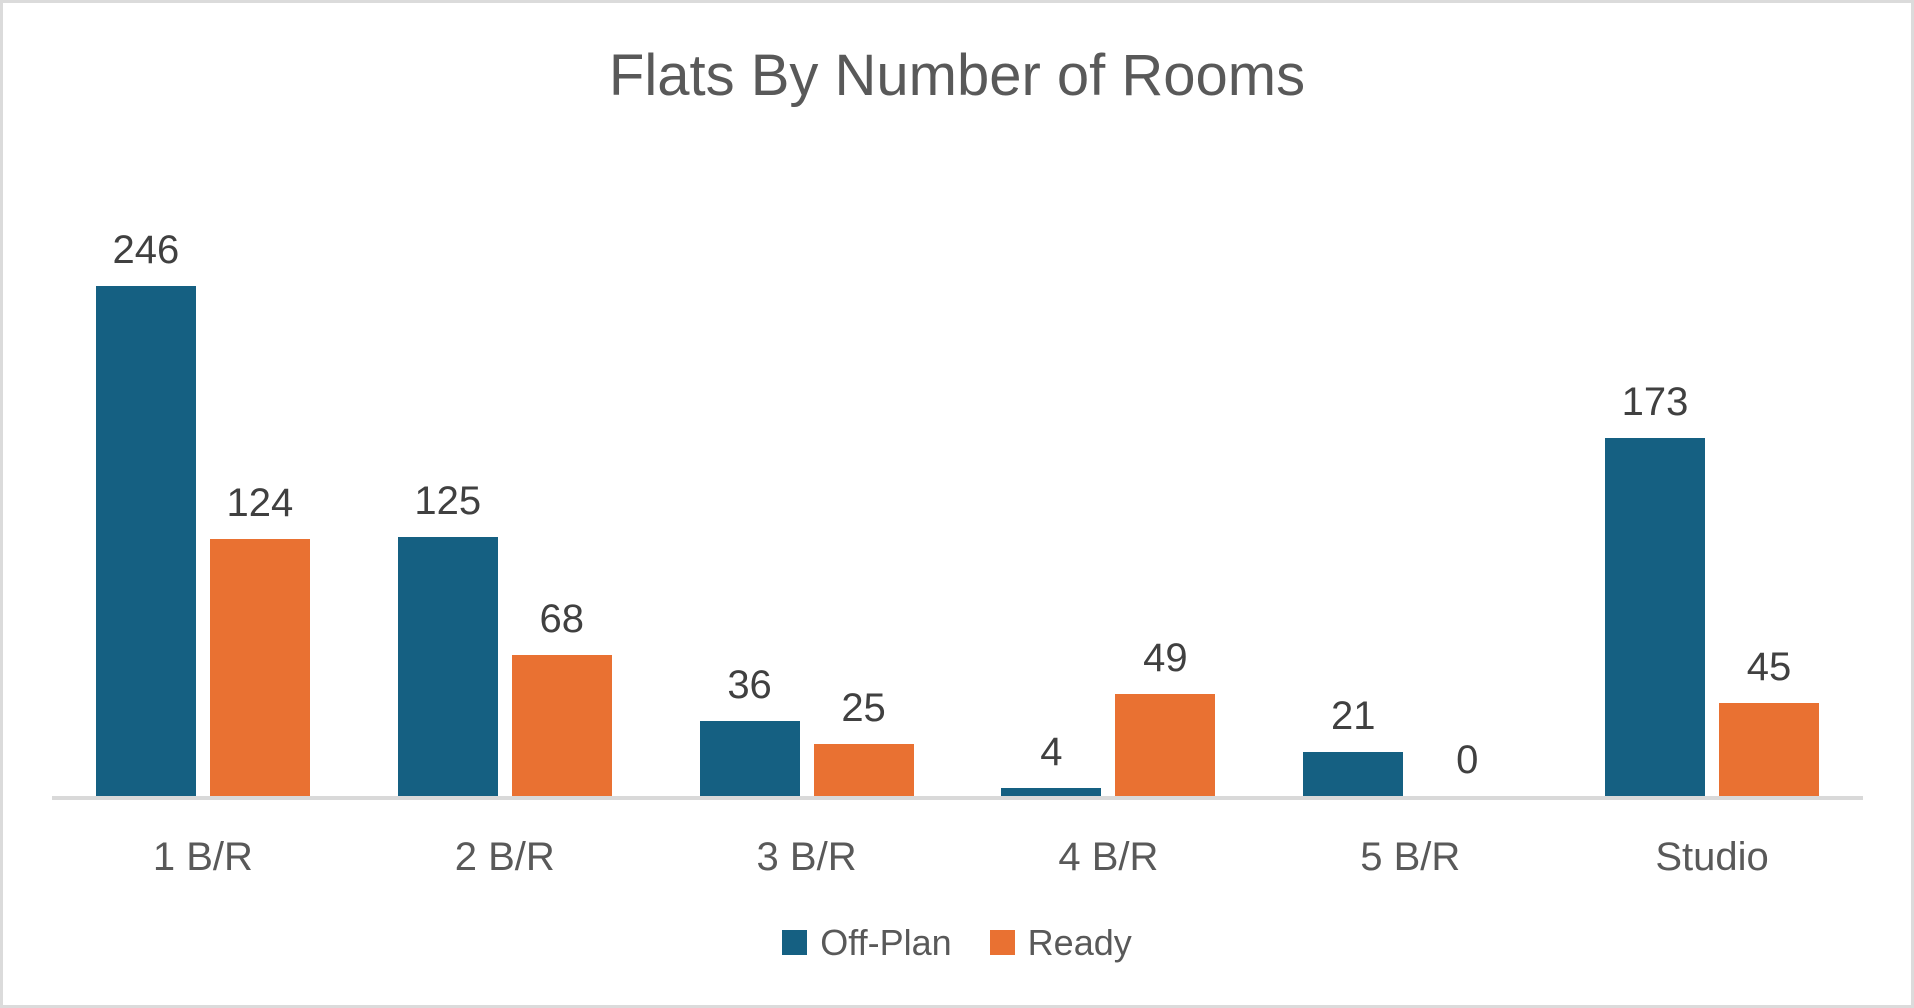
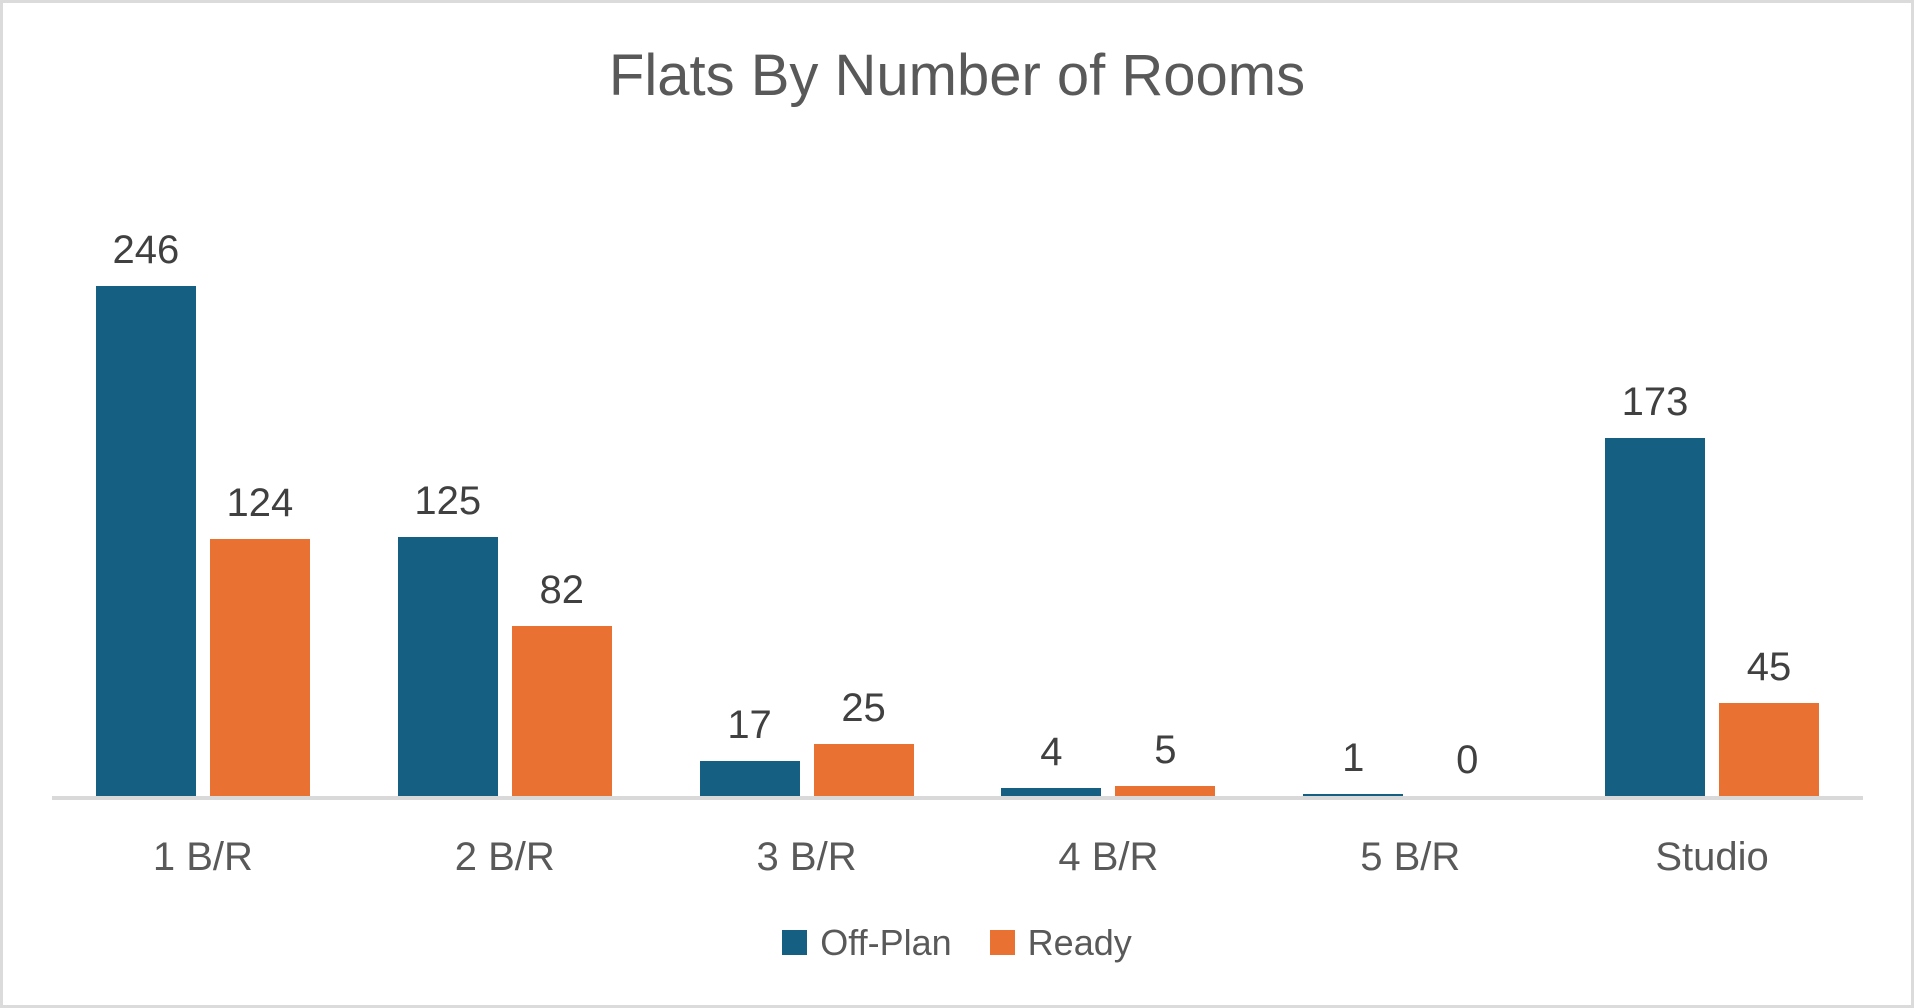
Ready/2 B/R: 68 -> 82
Off-Plan/3 B/R: 36 -> 17
Ready/4 B/R: 49 -> 5
Off-Plan/5 B/R: 21 -> 1
